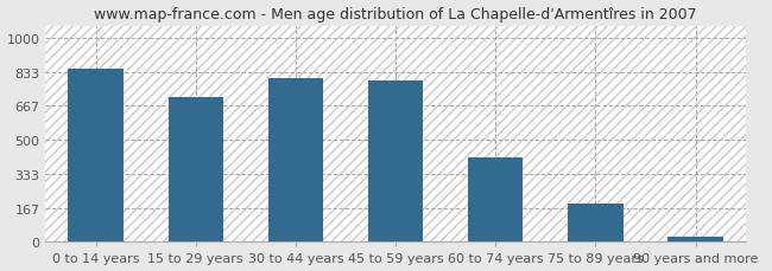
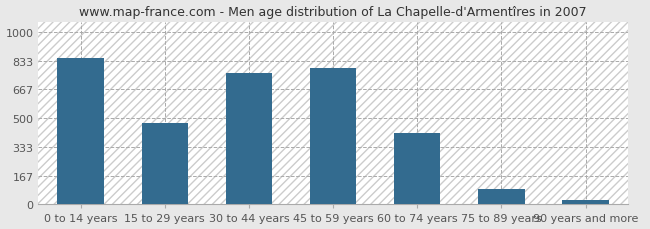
15 to 29 years: 710 -> 470
30 to 44 years: 800 -> 760
75 to 89 years: 180 -> 90
